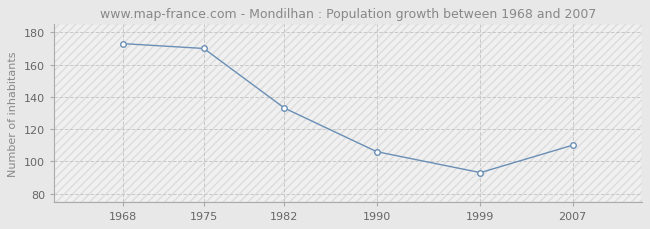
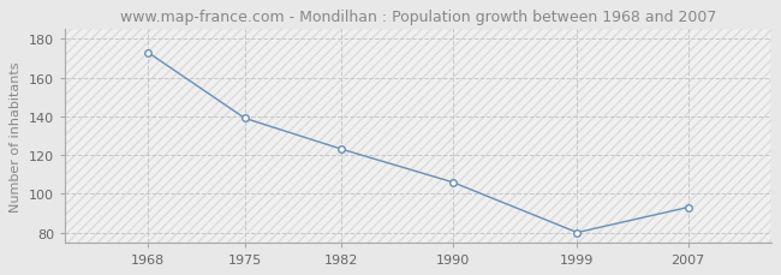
1975: 170 -> 139
1982: 133 -> 123
1999: 93 -> 80
2007: 110 -> 93
